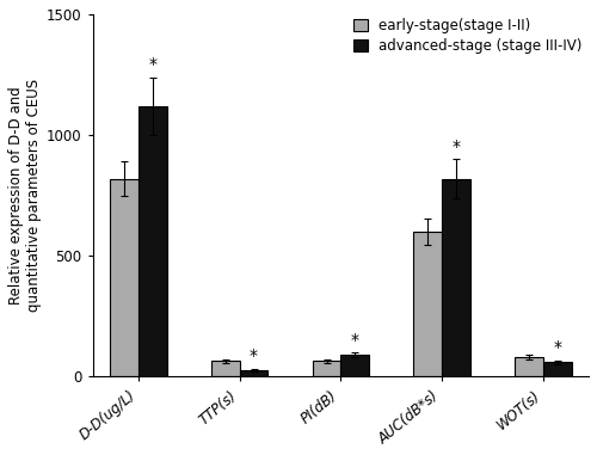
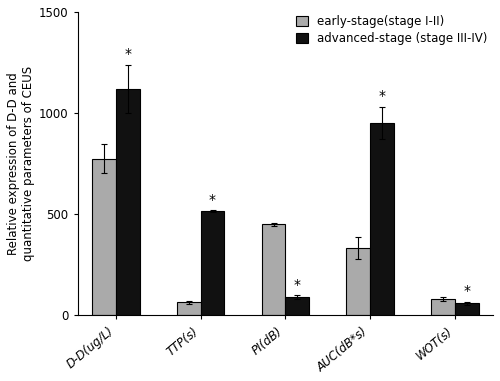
early-stage(stage I-II)/D-D(ug/L): 820 -> 775
advanced-stage (stage III-IV)/TTP(s): 28 -> 515
early-stage(stage I-II)/PI(dB): 65 -> 450
early-stage(stage I-II)/AUC(dB*s): 600 -> 335
advanced-stage (stage III-IV)/AUC(dB*s): 820 -> 950
